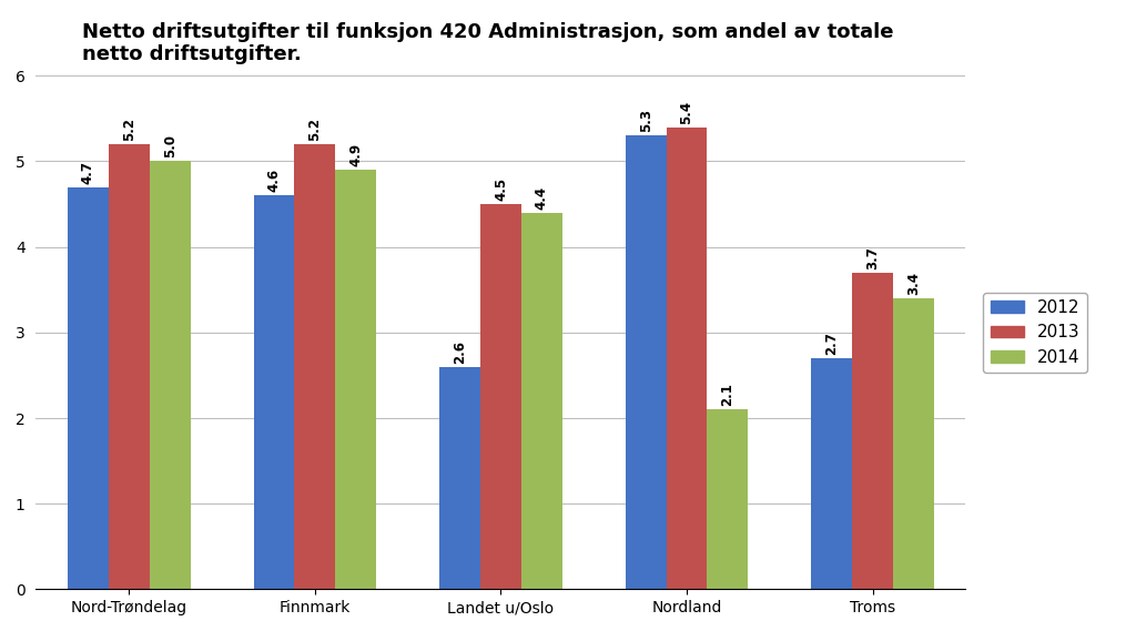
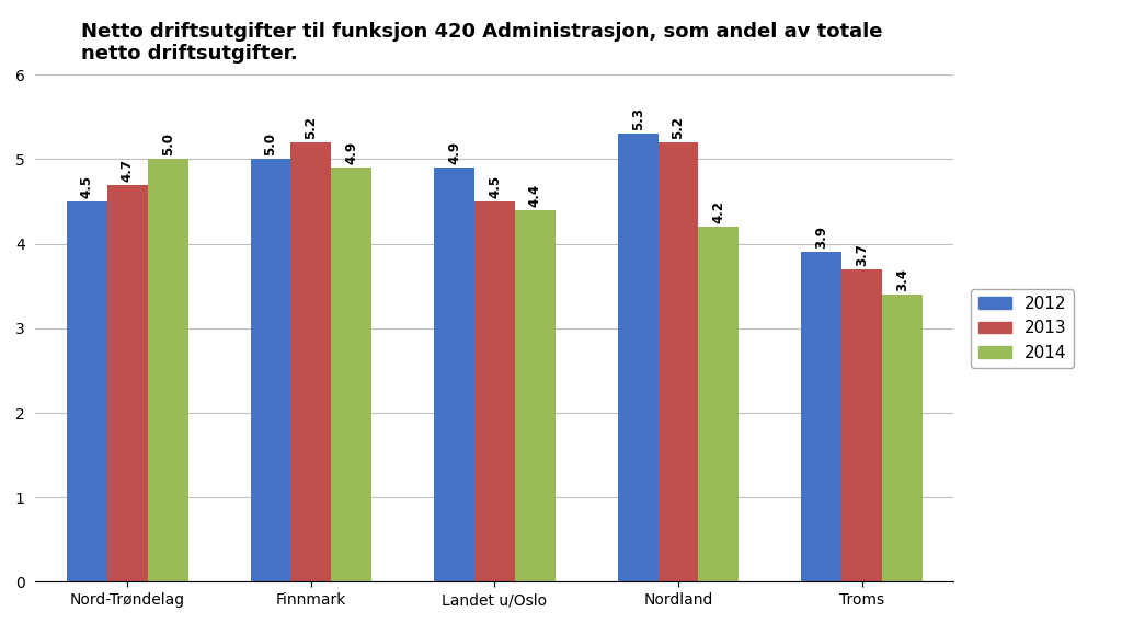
2012/Nord-Trøndelag: 4.7 -> 4.5
2013/Nord-Trøndelag: 5.2 -> 4.7
2012/Finnmark: 4.6 -> 5.0
2012/Landet u/Oslo: 2.6 -> 4.9
2013/Nordland: 5.4 -> 5.2
2014/Nordland: 2.1 -> 4.2
2012/Troms: 2.7 -> 3.9
